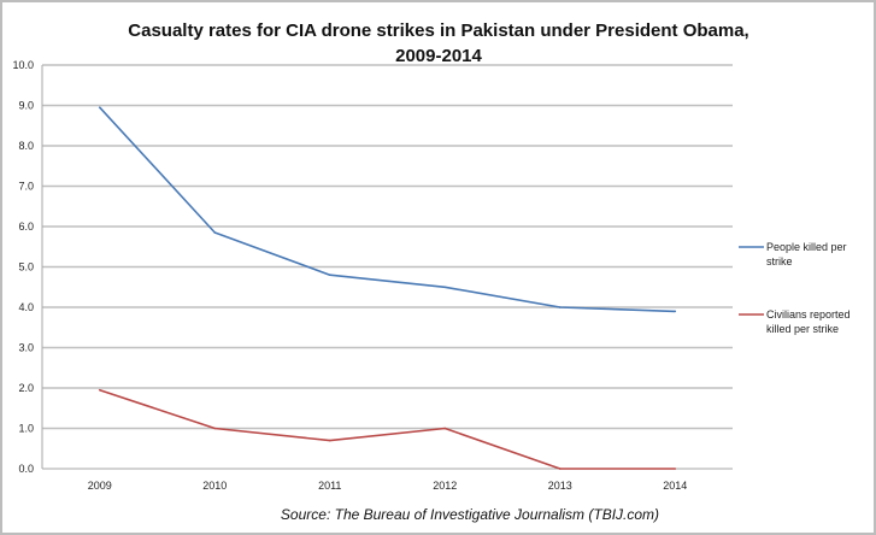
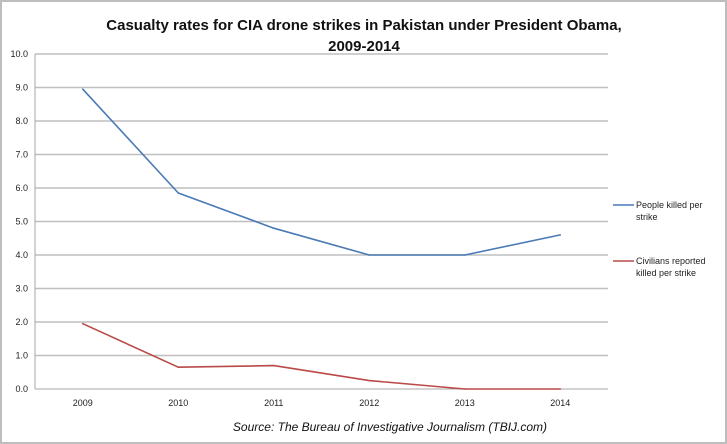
Civilians reported killed per strike/2010: 1.0 -> 0.7
People killed per strike/2012: 4.5 -> 4.0
Civilians reported killed per strike/2012: 1.0 -> 0.2
People killed per strike/2014: 3.9 -> 4.6
